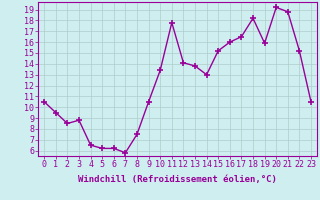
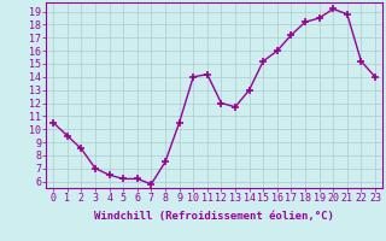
3: 8.8 -> 7.0
10: 13.4 -> 14.0
11: 17.8 -> 14.2
12: 14.1 -> 12.0
13: 13.8 -> 11.7
17: 16.5 -> 17.2
19: 15.9 -> 18.5
23: 10.5 -> 14.0
